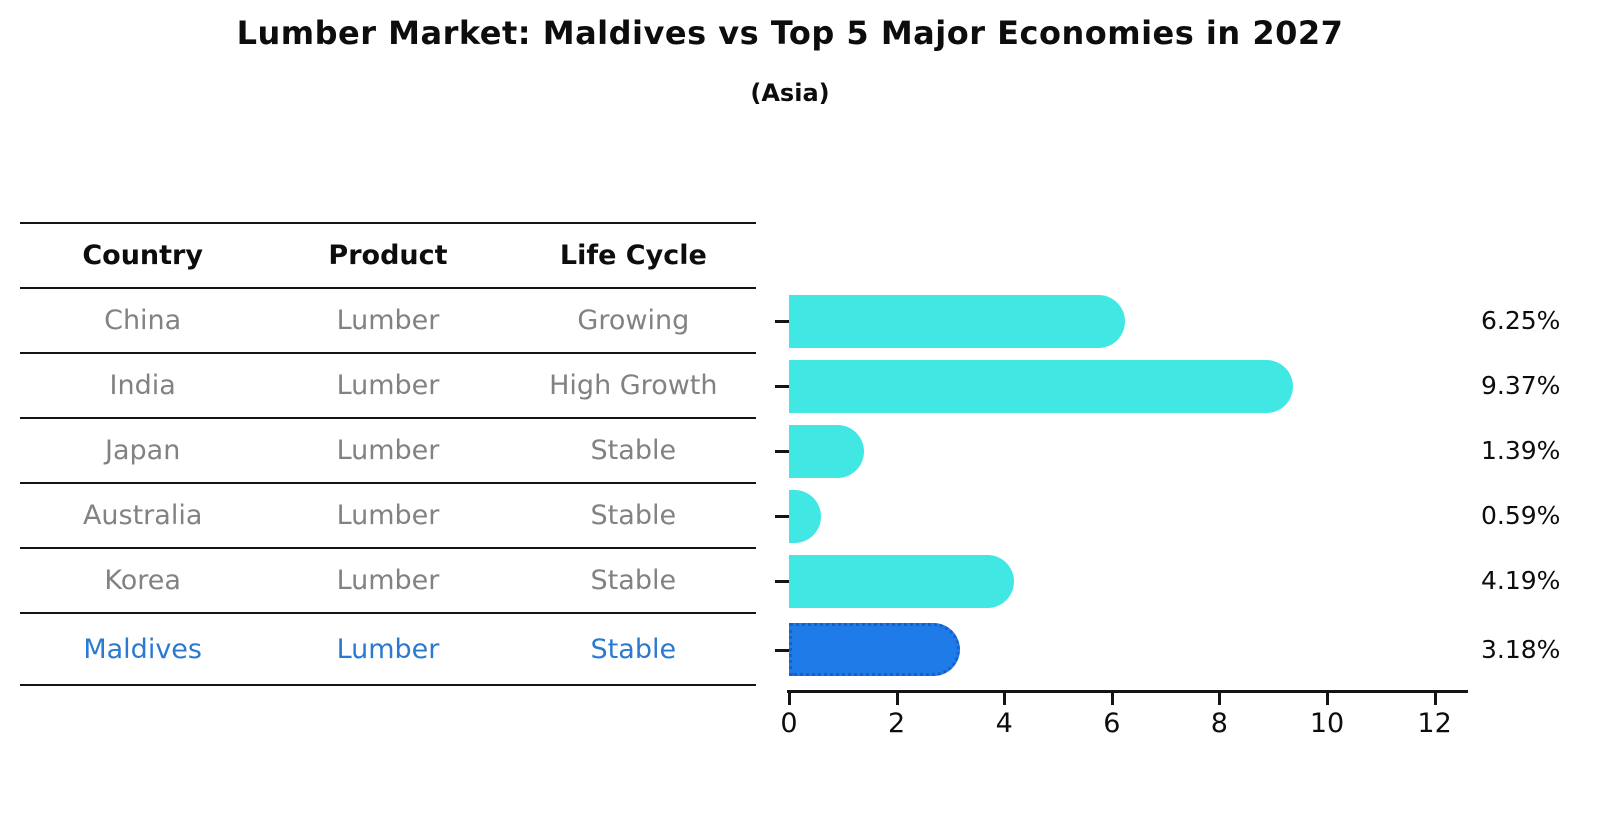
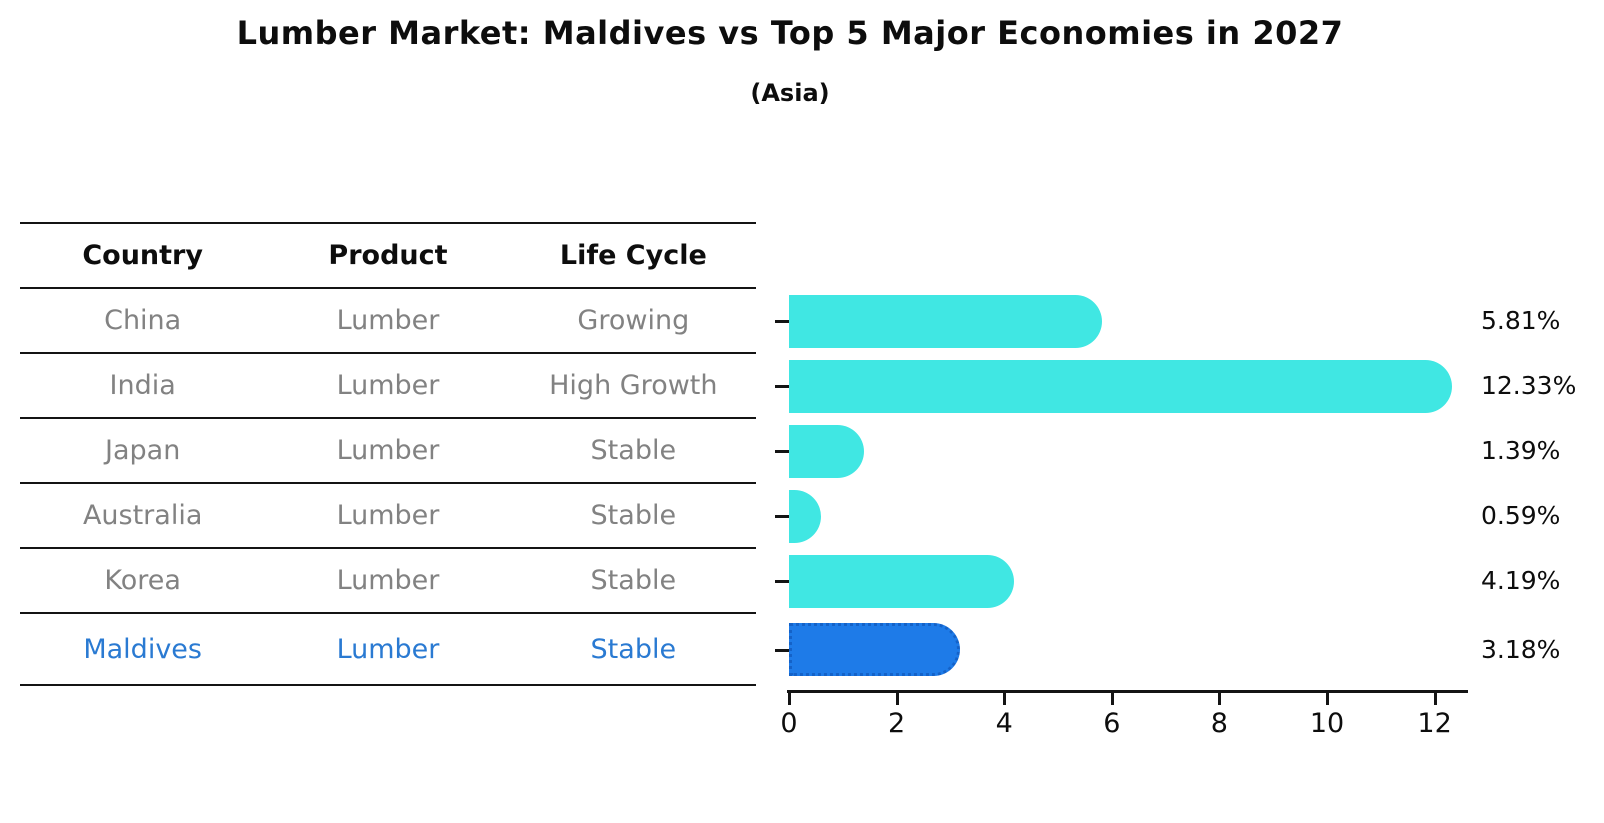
China: 6.25% -> 5.81%
India: 9.37% -> 12.33%
